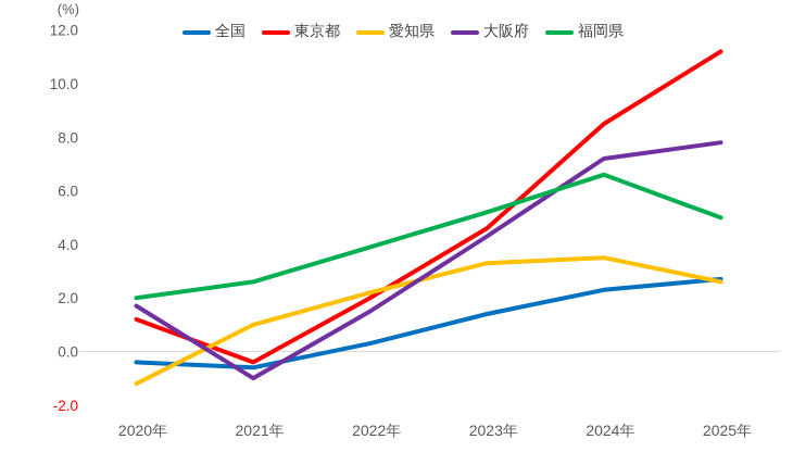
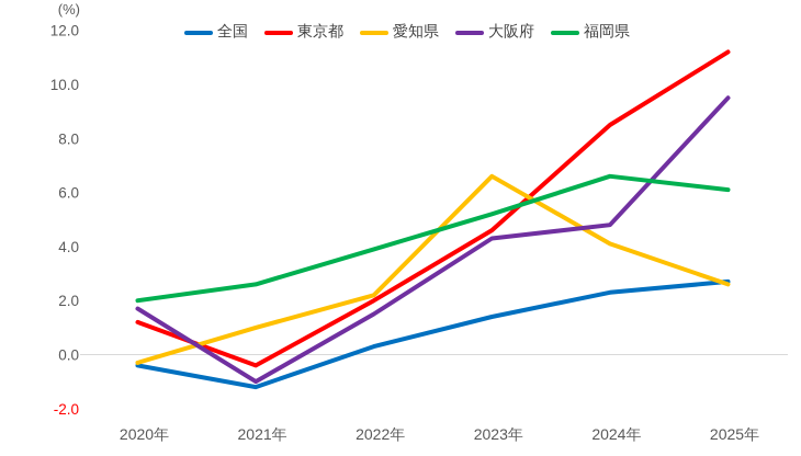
愛知県/2020年: -1.2 -> -0.3
全国/2021年: -0.6 -> -1.2
愛知県/2023年: 3.3 -> 6.6
愛知県/2024年: 3.5 -> 4.1
大阪府/2024年: 7.2 -> 4.8
大阪府/2025年: 7.8 -> 9.5
福岡県/2025年: 5.0 -> 6.1
